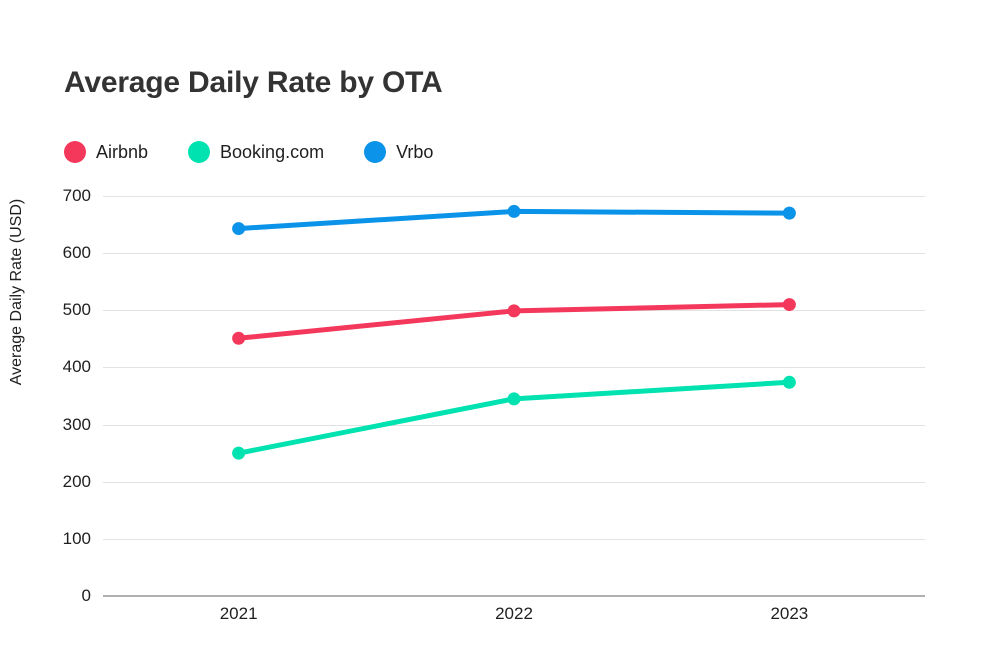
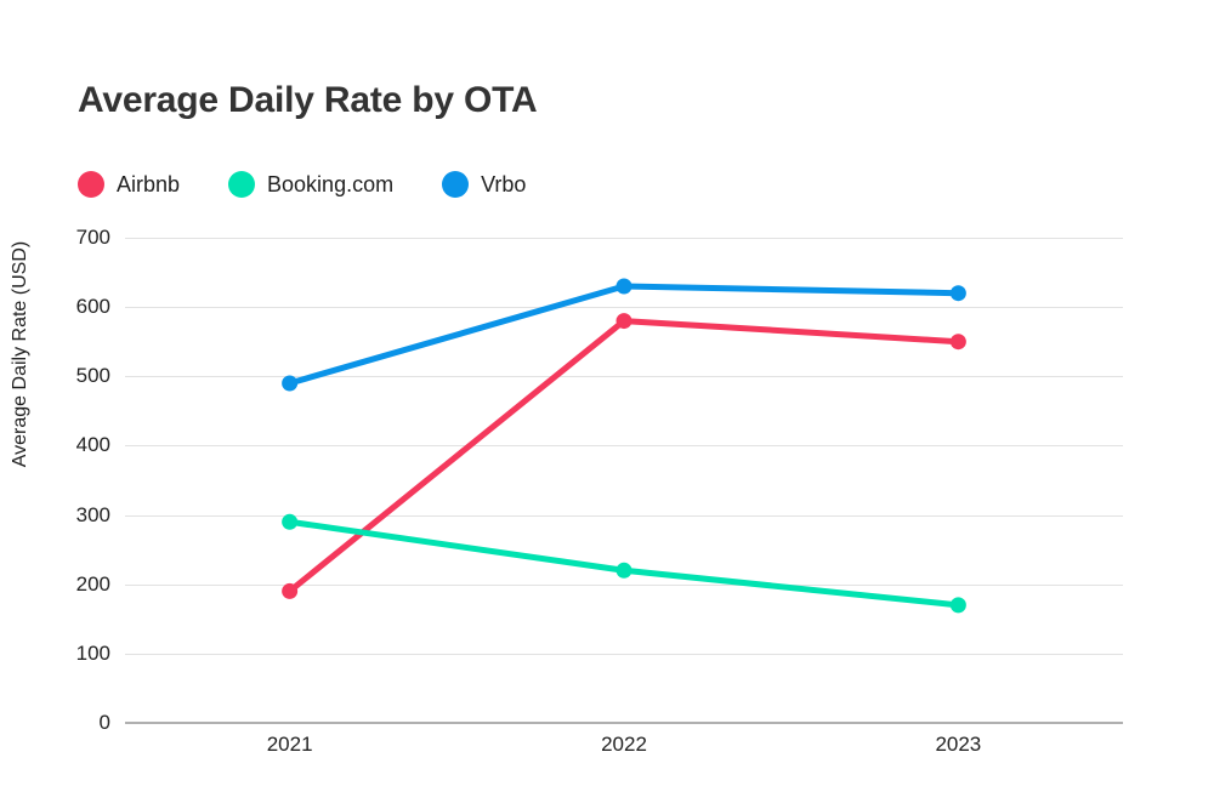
Airbnb/2021: 450 -> 190
Booking.com/2021: 250 -> 290
Vrbo/2021: 640 -> 490
Airbnb/2022: 500 -> 580
Booking.com/2022: 340 -> 220
Vrbo/2022: 670 -> 630
Airbnb/2023: 510 -> 550
Booking.com/2023: 370 -> 170
Vrbo/2023: 670 -> 620
